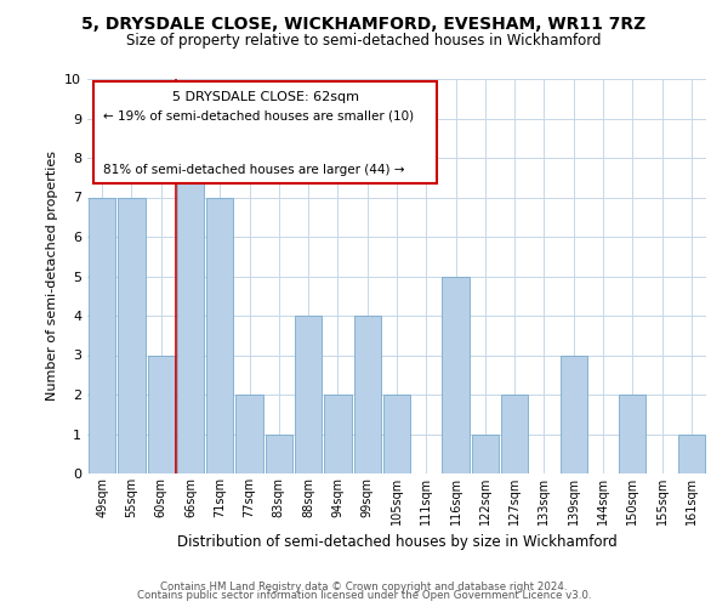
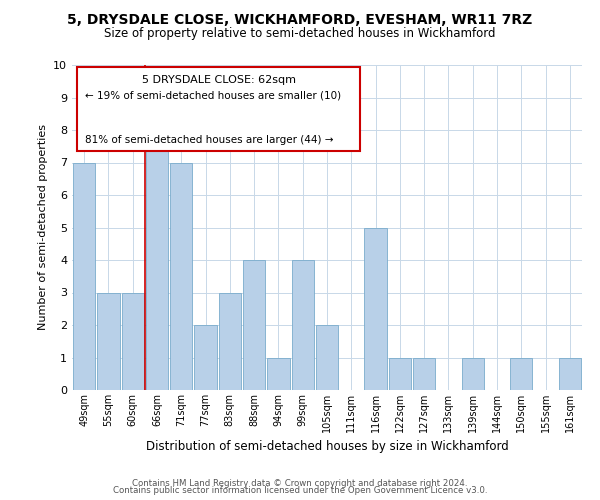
55sqm: 7 -> 3
83sqm: 1 -> 3
94sqm: 2 -> 1
127sqm: 2 -> 1
139sqm: 3 -> 1
150sqm: 2 -> 1
